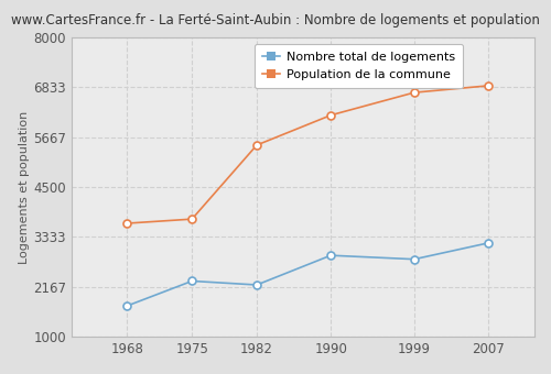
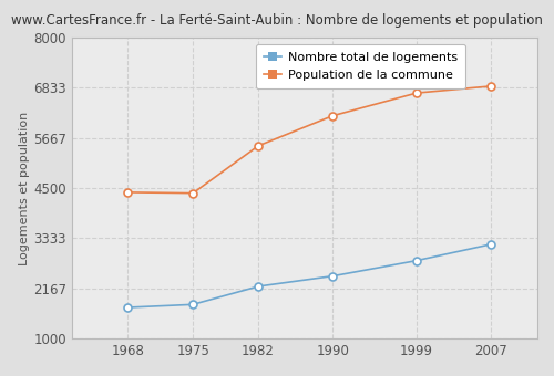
Population de la commune/1968: 3650 -> 4400
Nombre total de logements/1975: 2300 -> 1790
Population de la commune/1975: 3750 -> 4380
Nombre total de logements/1990: 2900 -> 2450
